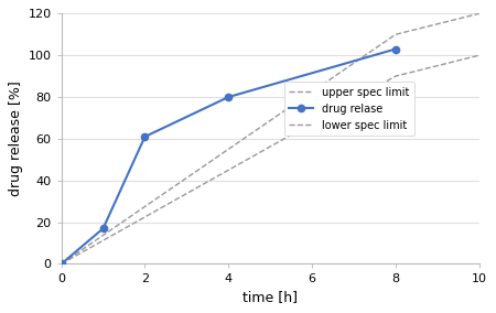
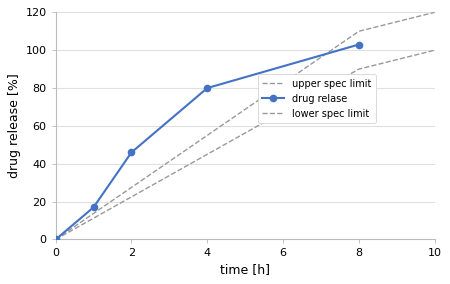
drug relase/2: 61 -> 46
